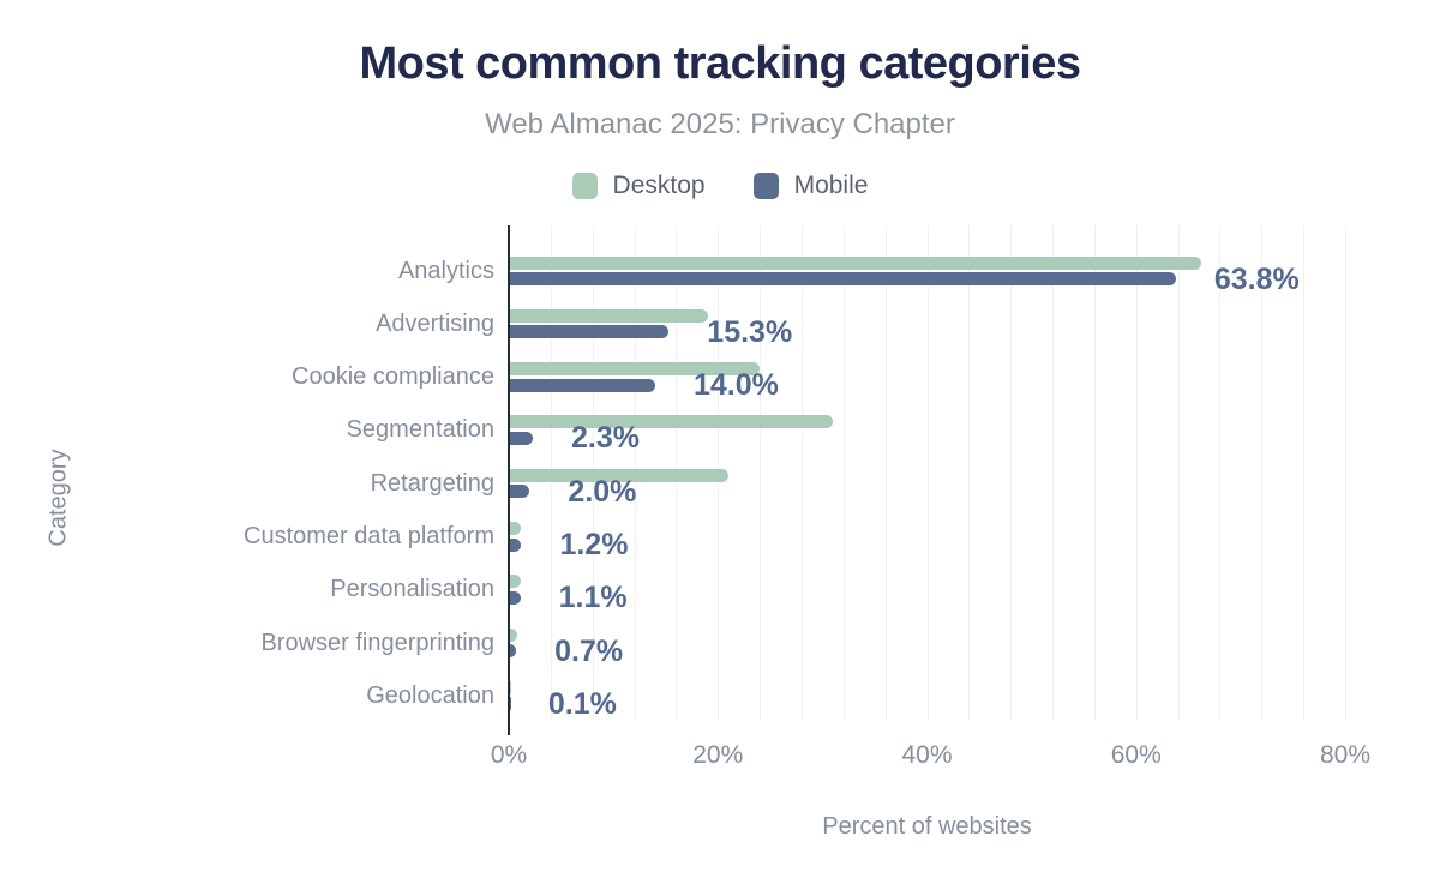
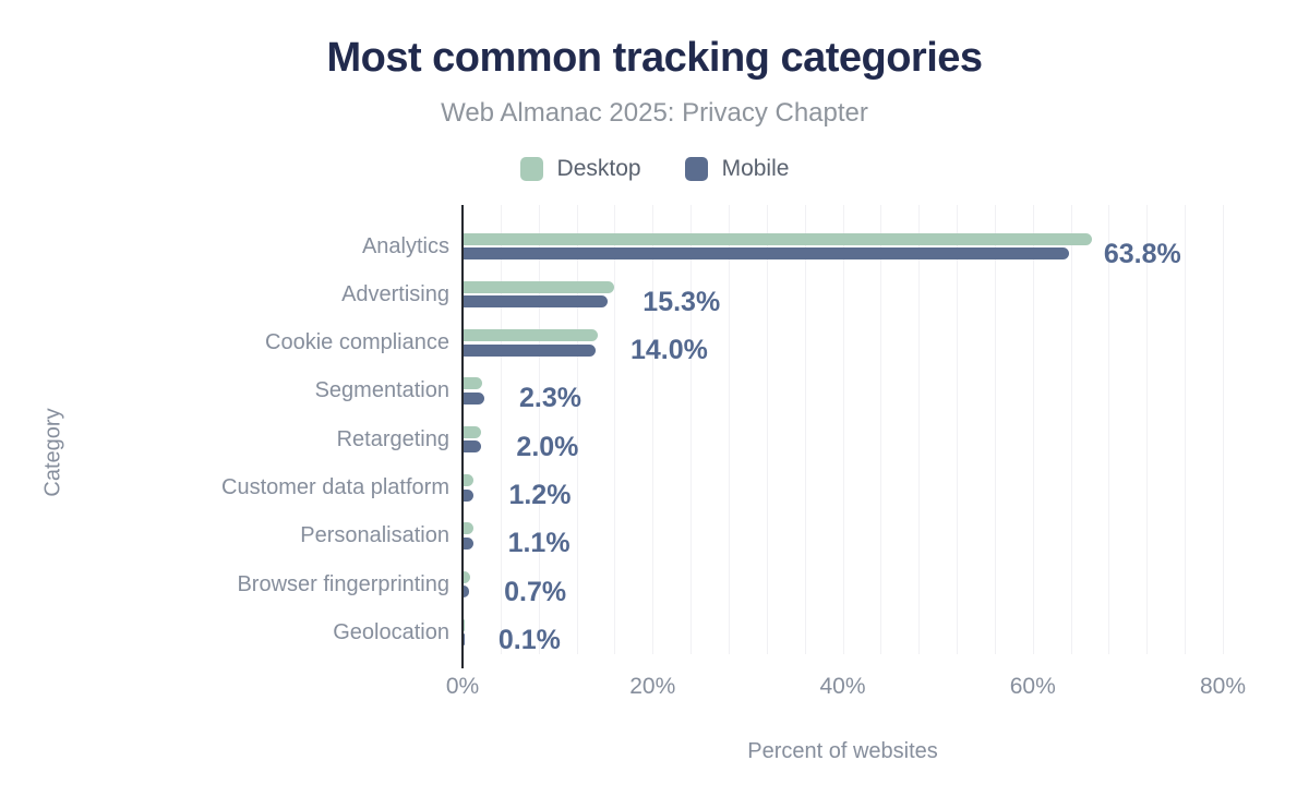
Desktop/Advertising: 19% -> 16%
Desktop/Cookie compliance: 24% -> 14%
Desktop/Segmentation: 31% -> 2%
Desktop/Retargeting: 21% -> 2%
